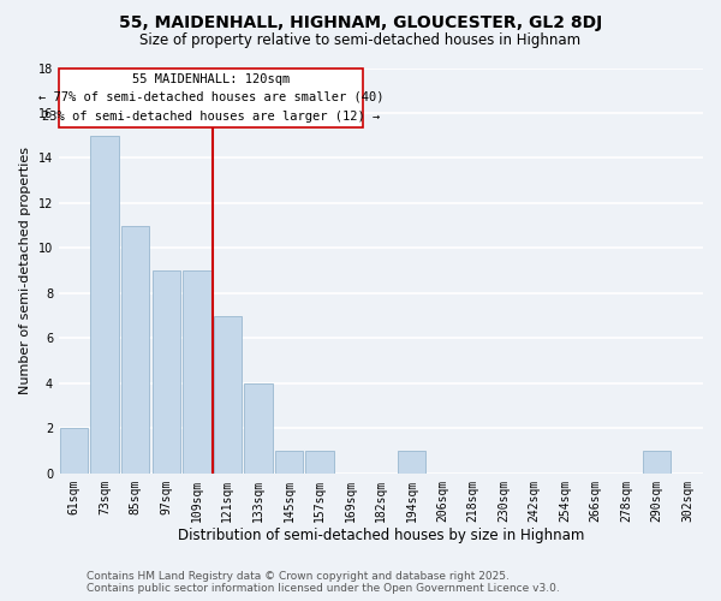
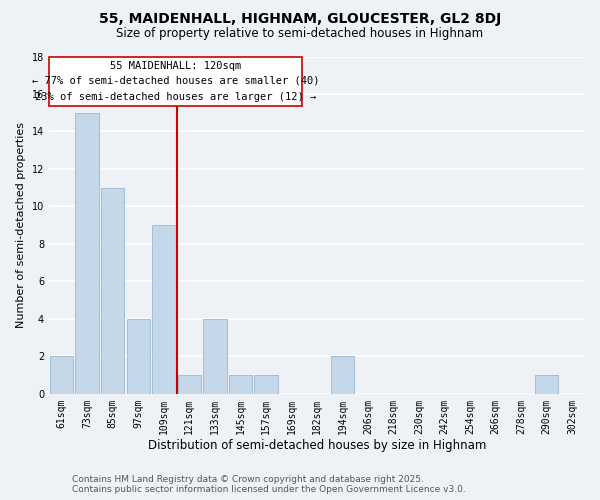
97sqm: 9 -> 4
121sqm: 7 -> 1
194sqm: 1 -> 2
